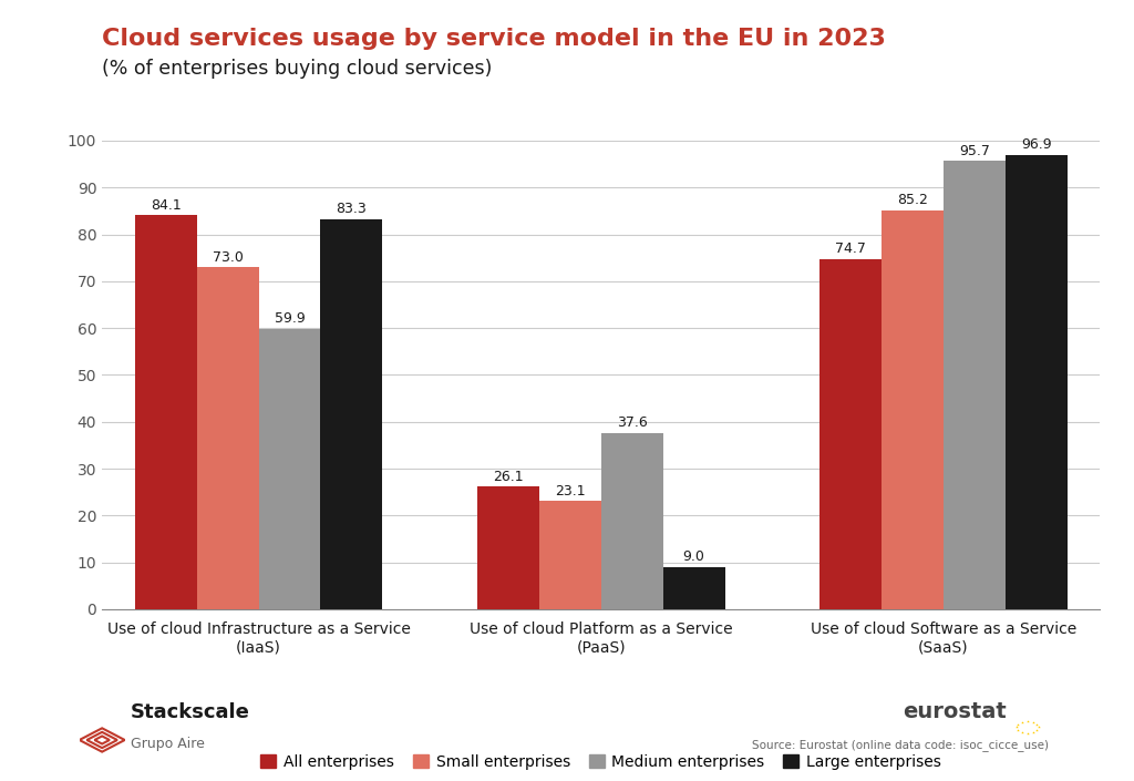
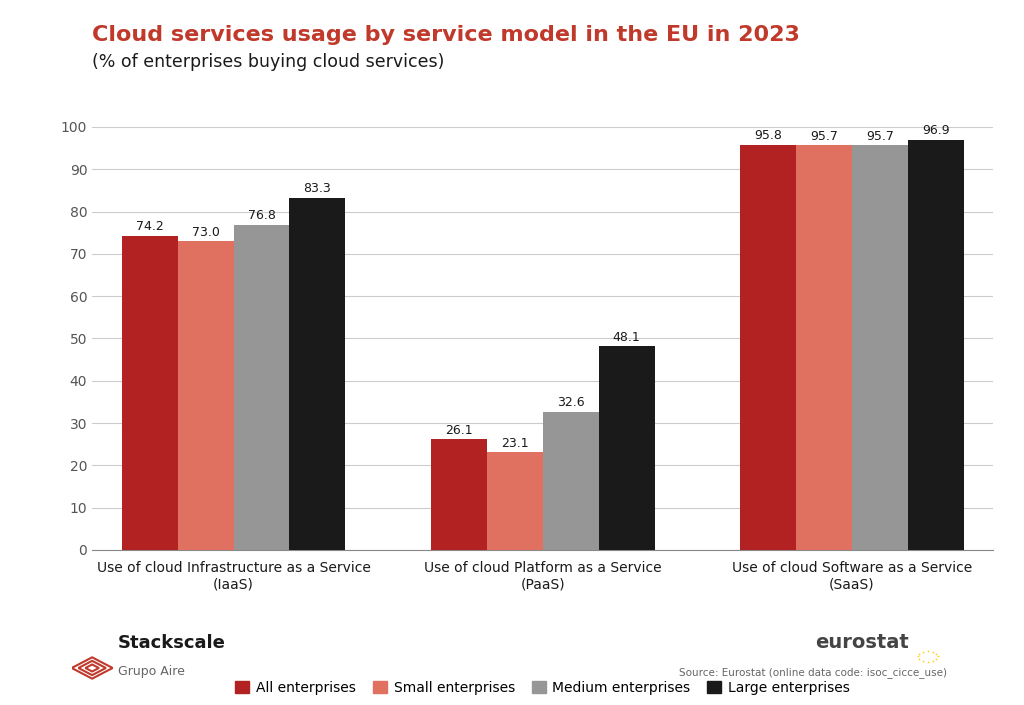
All enterprises/Use of cloud Infrastructure as a Service (IaaS): 84.1 -> 74.2
Medium enterprises/Use of cloud Infrastructure as a Service (IaaS): 59.9 -> 76.8
Medium enterprises/Use of cloud Platform as a Service (PaaS): 37.6 -> 32.6
Large enterprises/Use of cloud Platform as a Service (PaaS): 9.0 -> 48.1
All enterprises/Use of cloud Software as a Service (SaaS): 74.7 -> 95.8
Small enterprises/Use of cloud Software as a Service (SaaS): 85.2 -> 95.7
